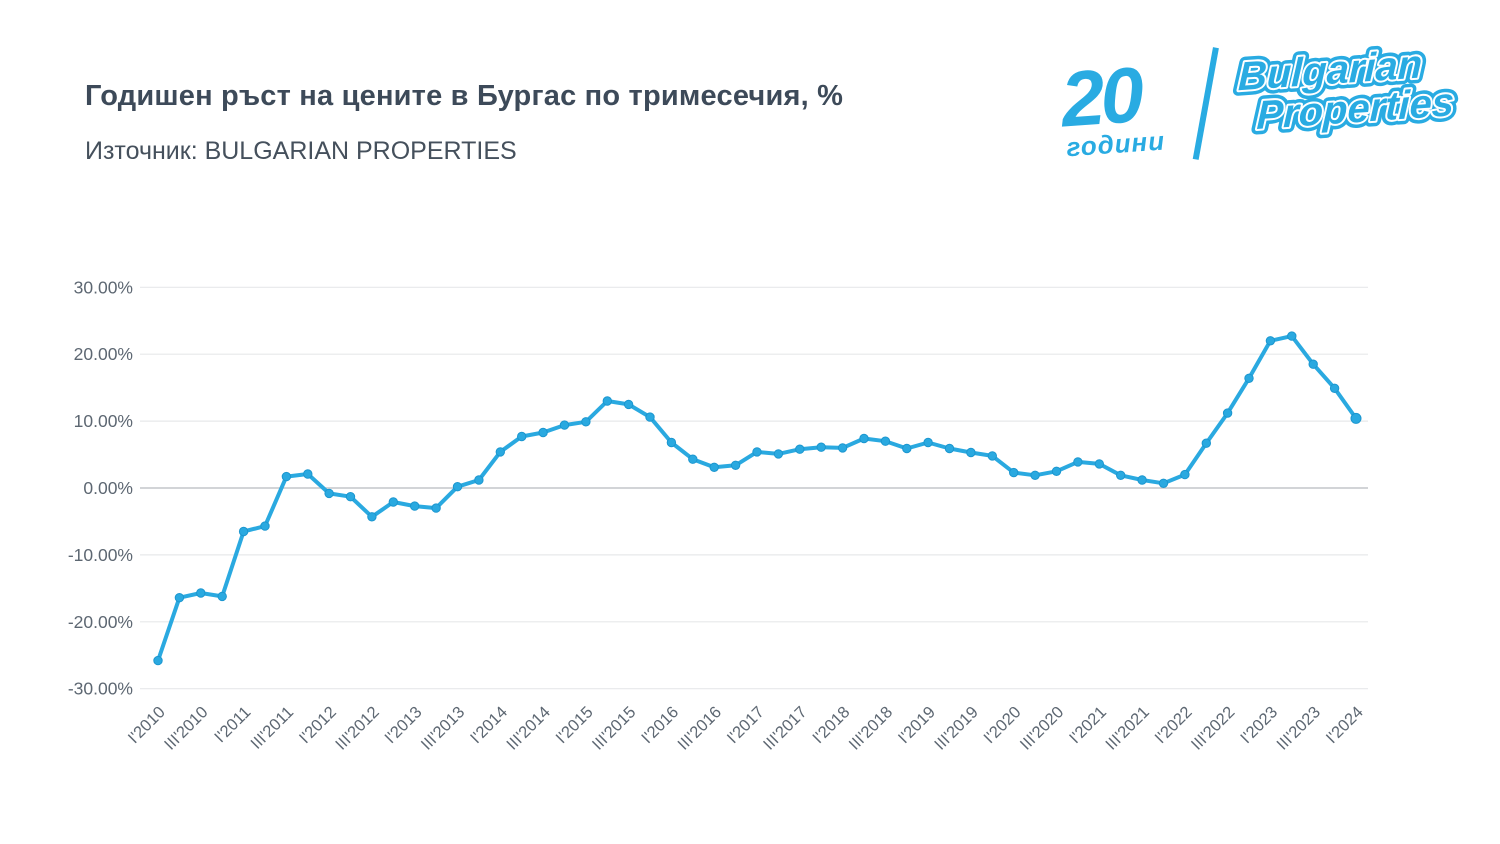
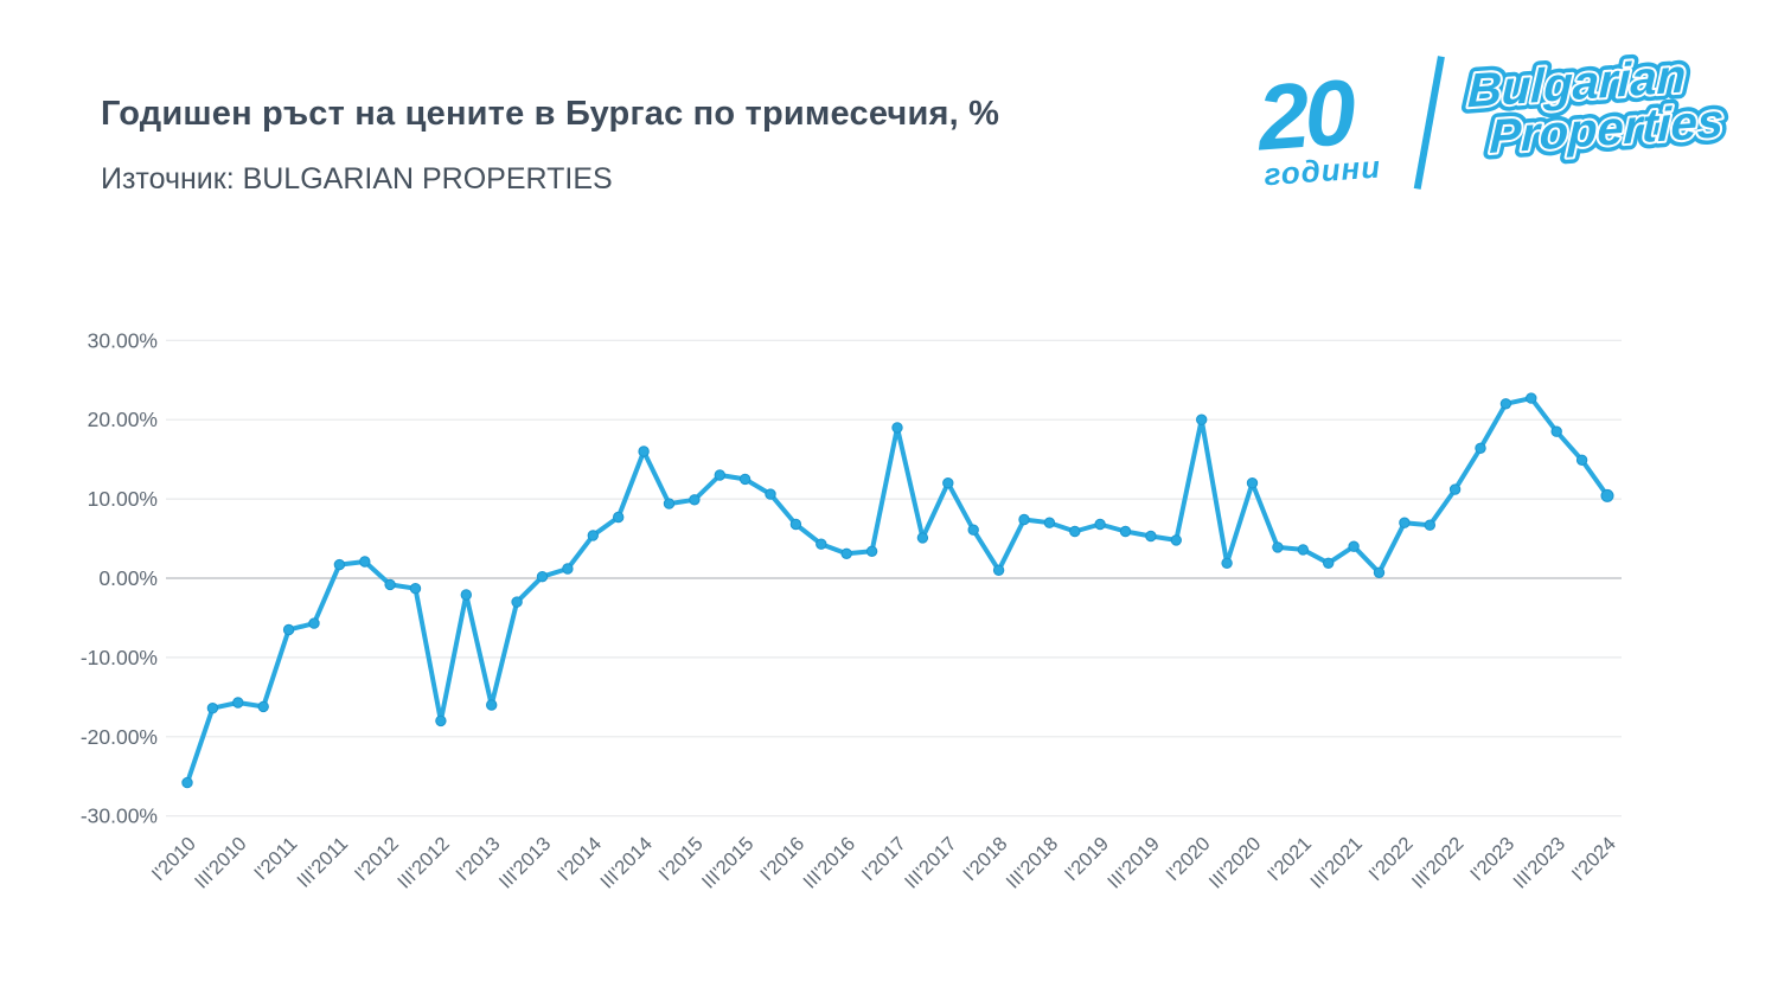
III'2012: -4% -> -18%
I'2013: -3% -> -16%
III'2014: 8% -> 16%
I'2017: 5% -> 19%
III'2017: 6% -> 12%
I'2018: 6% -> 1%
I'2020: 2% -> 20%
III'2020: 2% -> 12%
III'2021: 1% -> 4%
I'2022: 2% -> 7%
